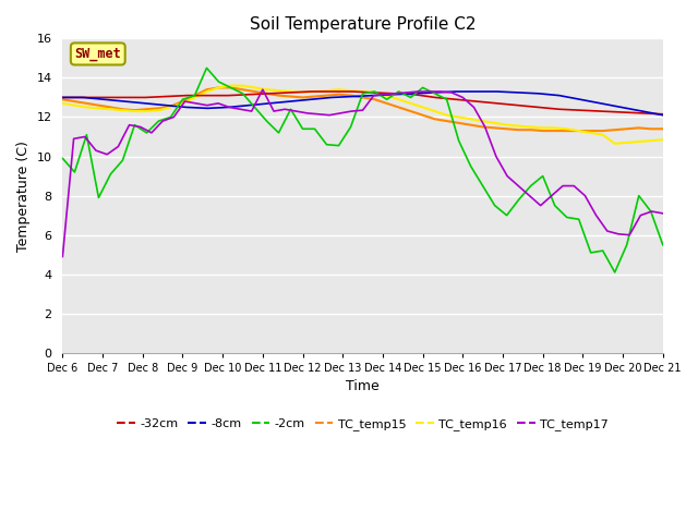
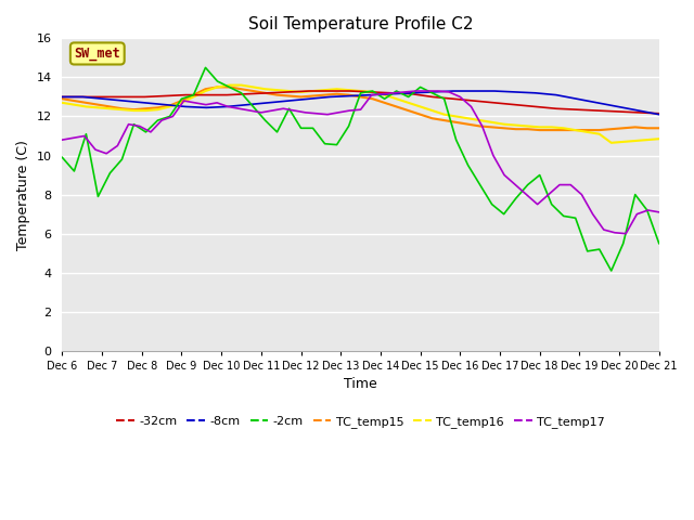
TC_temp17/Dec 6: 4.9 -> 10.8
TC_temp17/Dec 11: 13.4 -> 12.2
